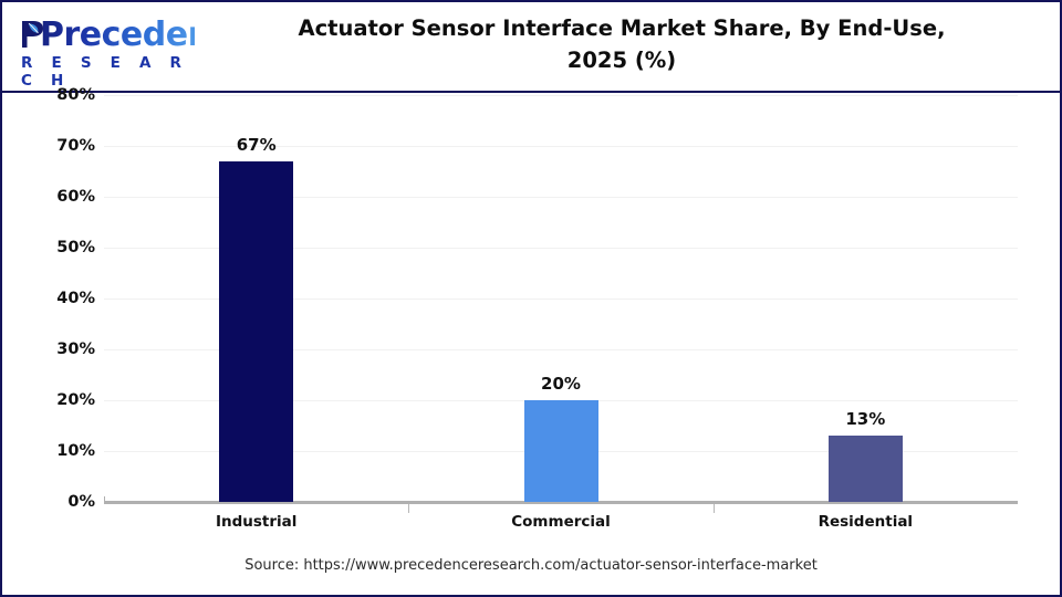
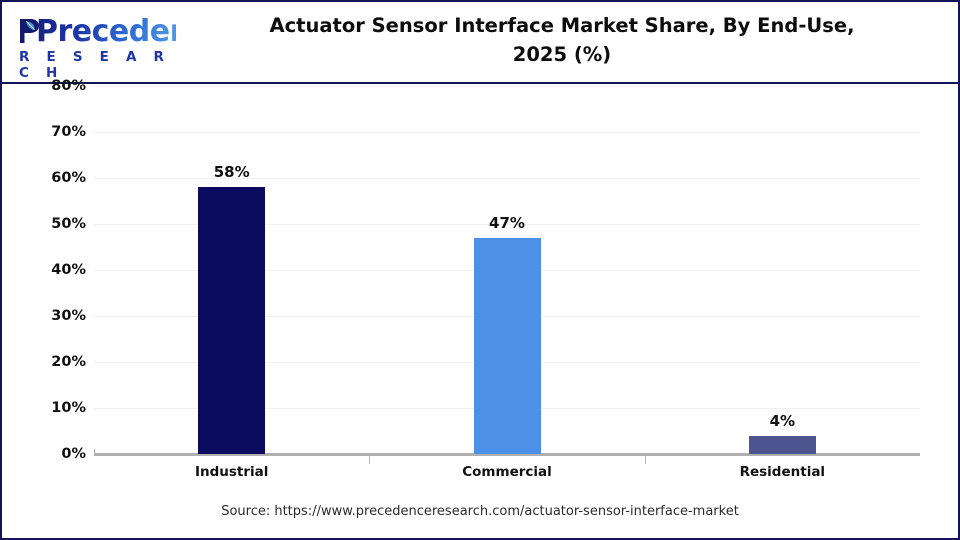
Industrial: 67% -> 58%
Commercial: 20% -> 47%
Residential: 13% -> 4%
